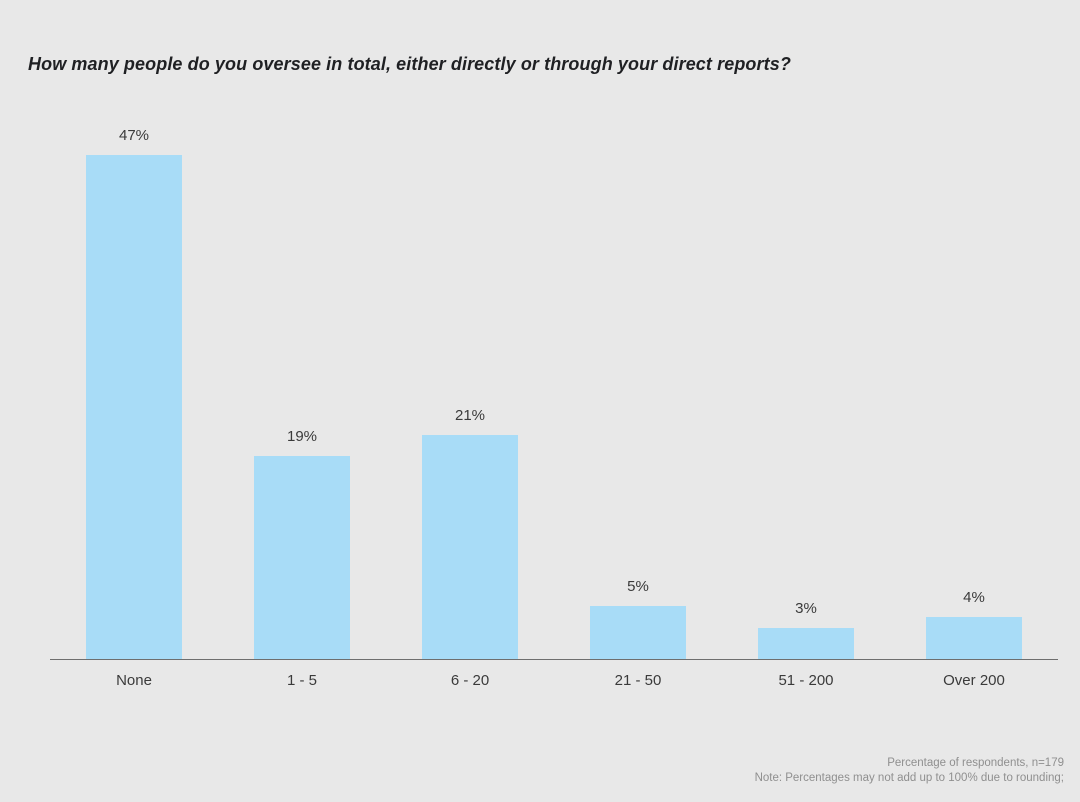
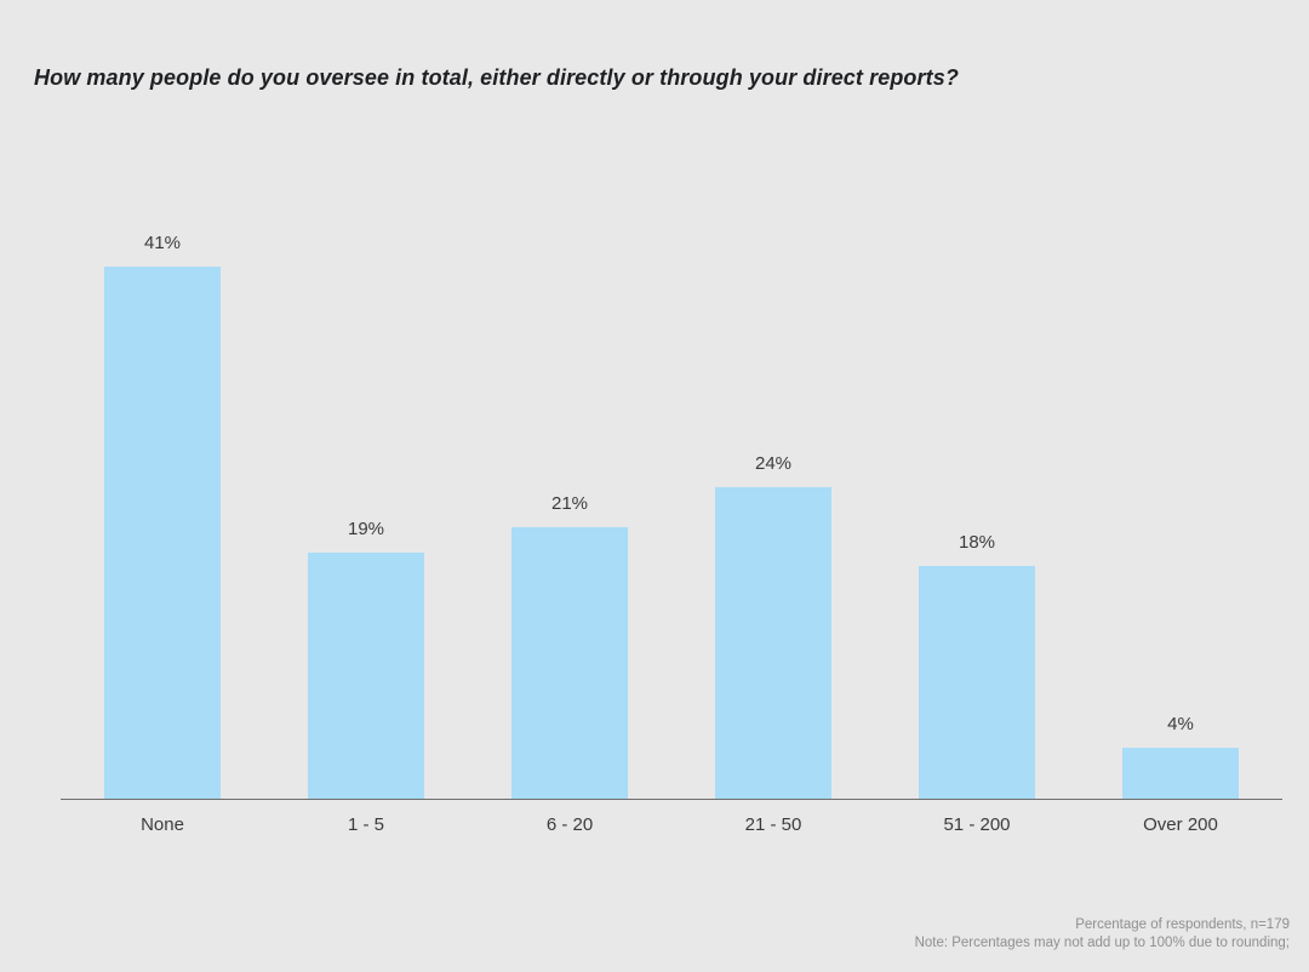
None: 47% -> 41%
21 - 50: 5% -> 24%
51 - 200: 3% -> 18%
